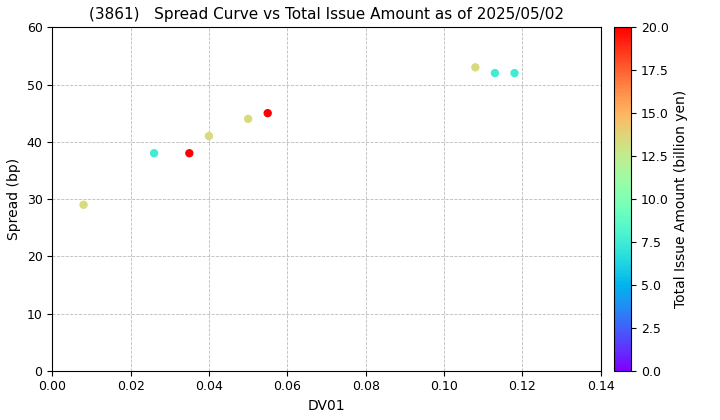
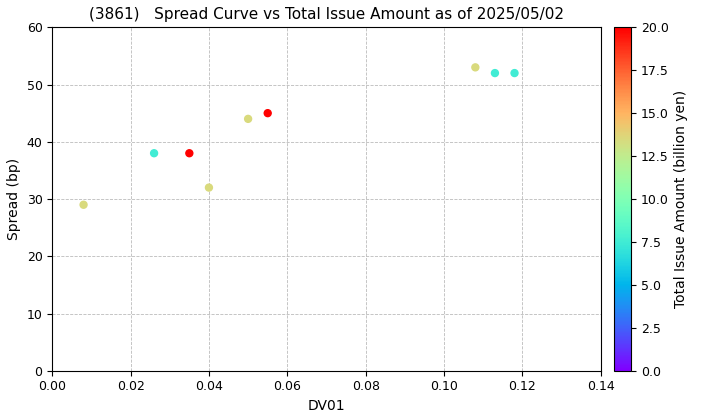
0.04: 41 -> 32
